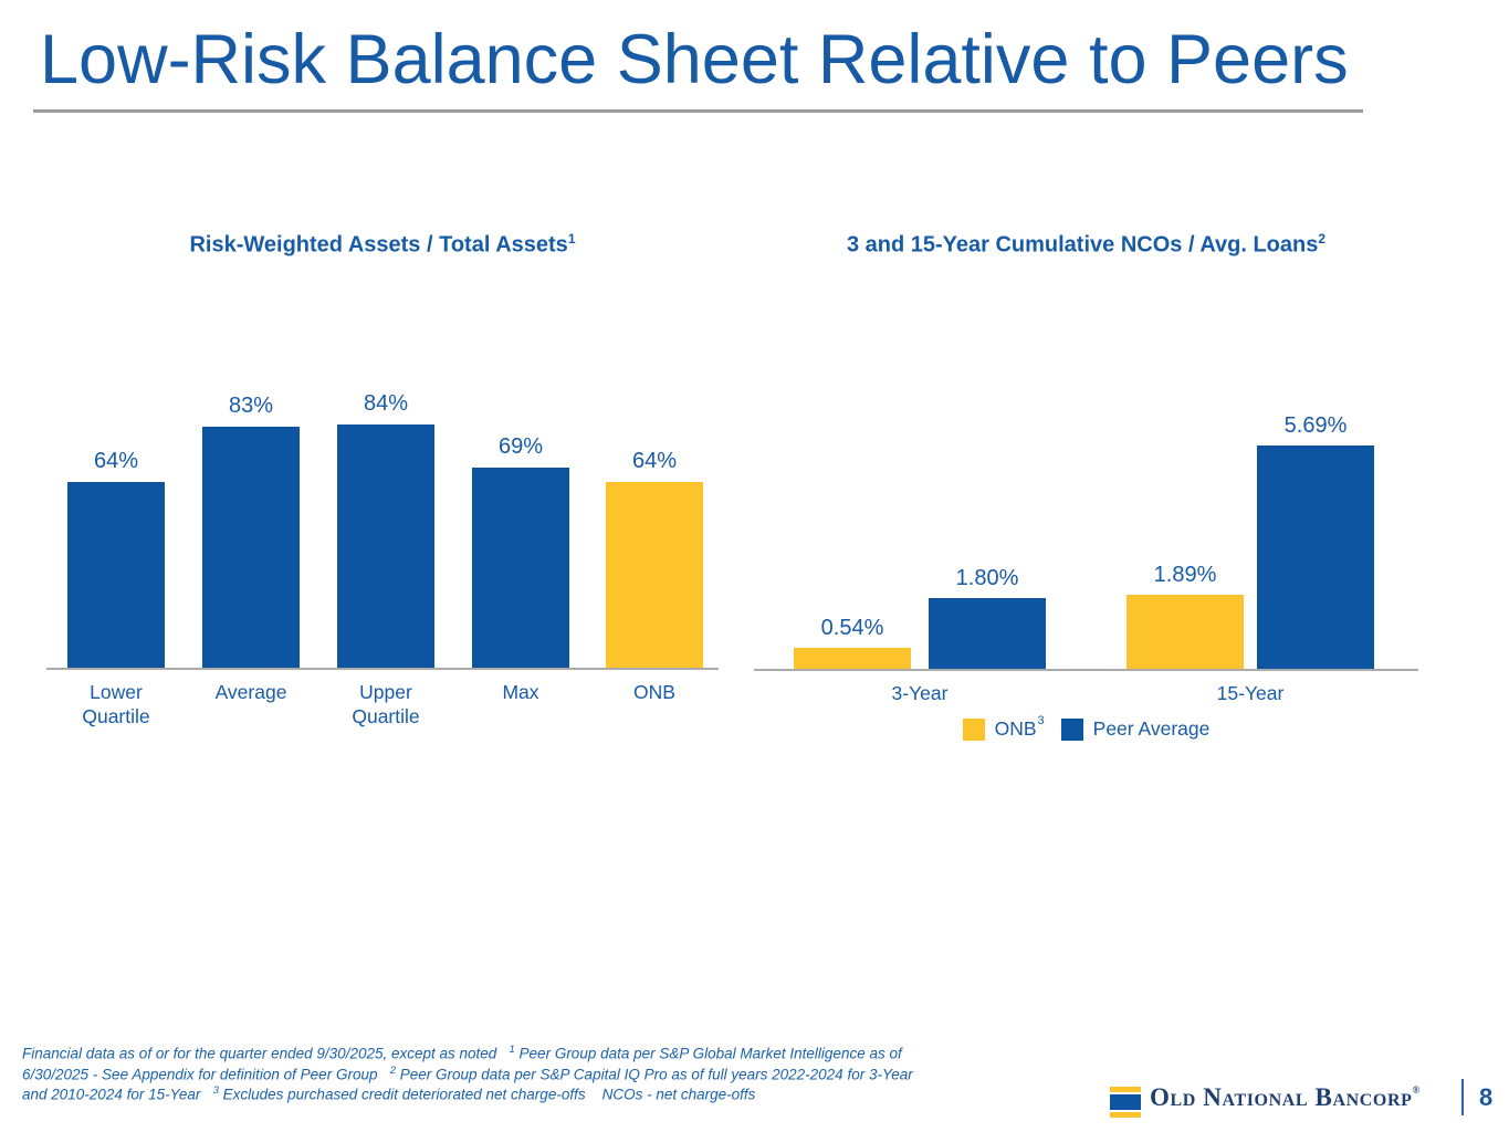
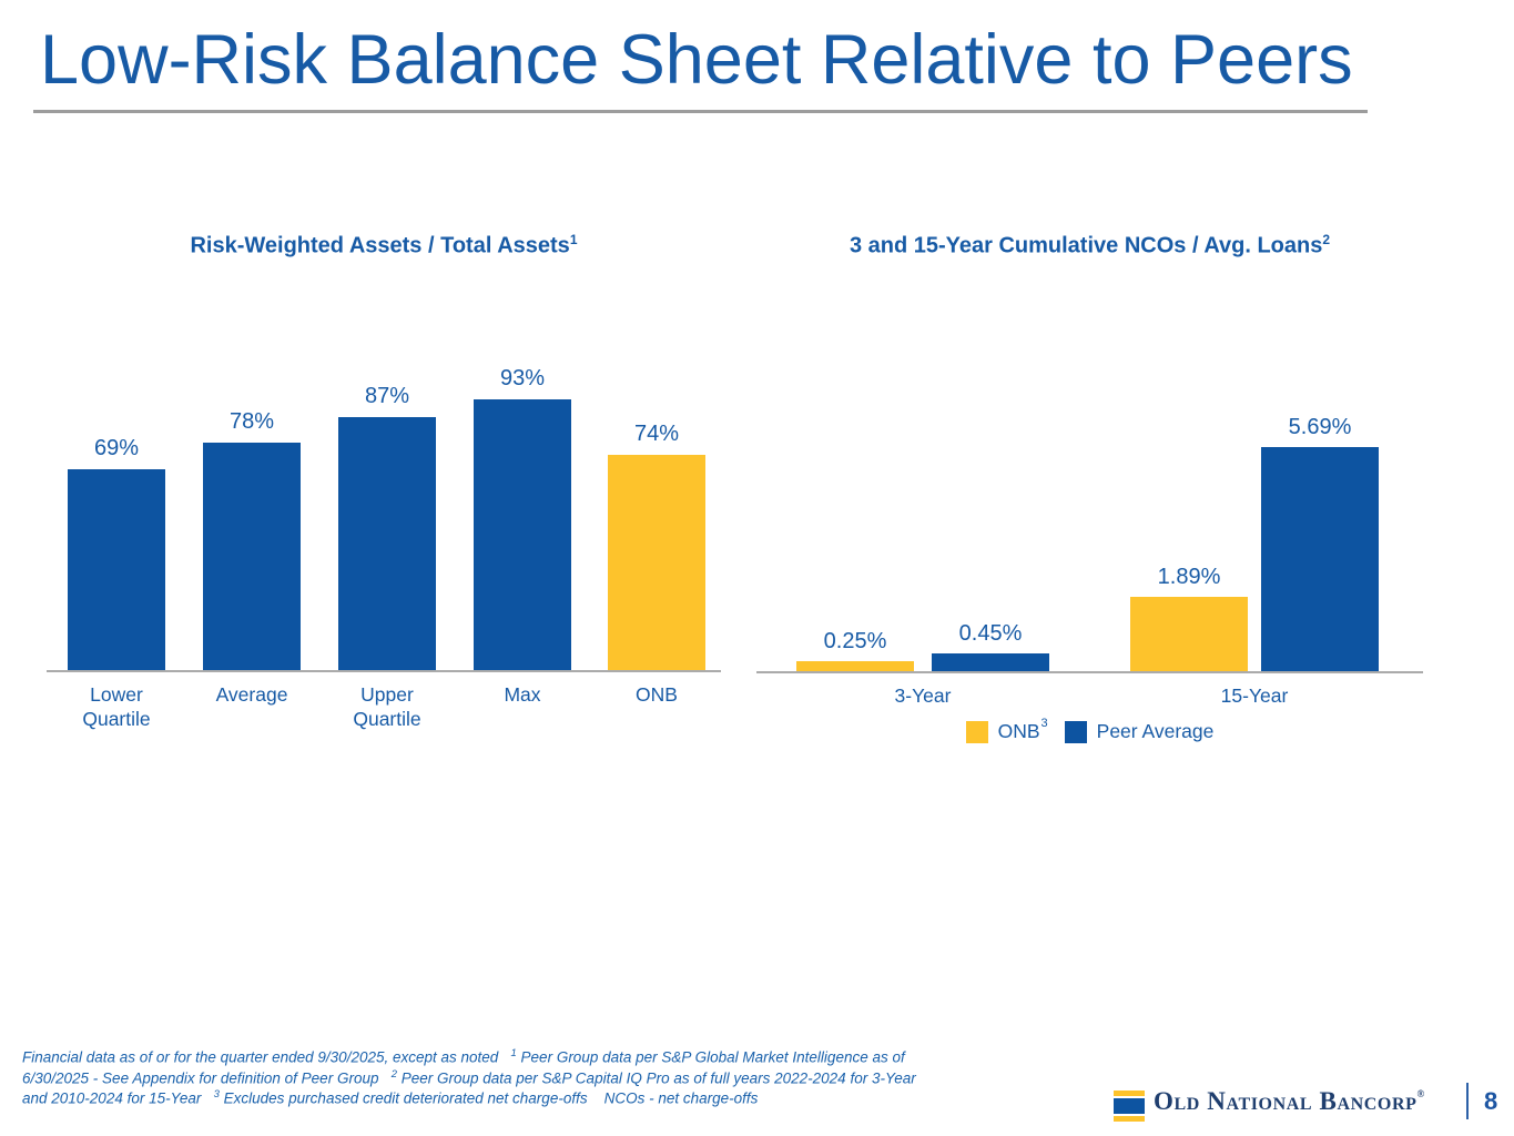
Risk-Weighted Assets / Total Assets/Lower Quartile: 64% -> 69%
Risk-Weighted Assets / Total Assets/Average: 83% -> 78%
Risk-Weighted Assets / Total Assets/Upper Quartile: 84% -> 87%
Risk-Weighted Assets / Total Assets/Max: 69% -> 93%
Risk-Weighted Assets / Total Assets/ONB: 64% -> 74%
3 and 15-Year Cumulative NCOs / Avg. Loans/ONB/3-Year: 0.54% -> 0.25%
3 and 15-Year Cumulative NCOs / Avg. Loans/Peer Average/3-Year: 1.80% -> 0.45%
